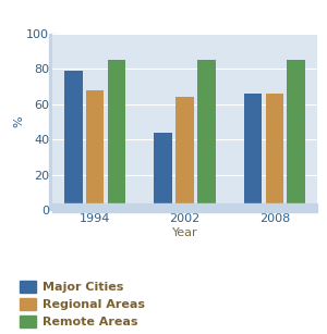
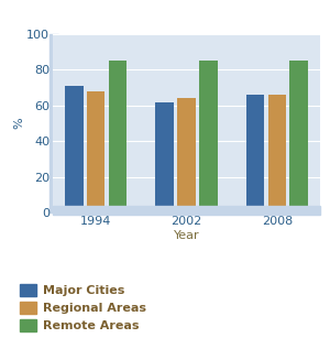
Major Cities/1994: 79 -> 71
Major Cities/2002: 44 -> 62
